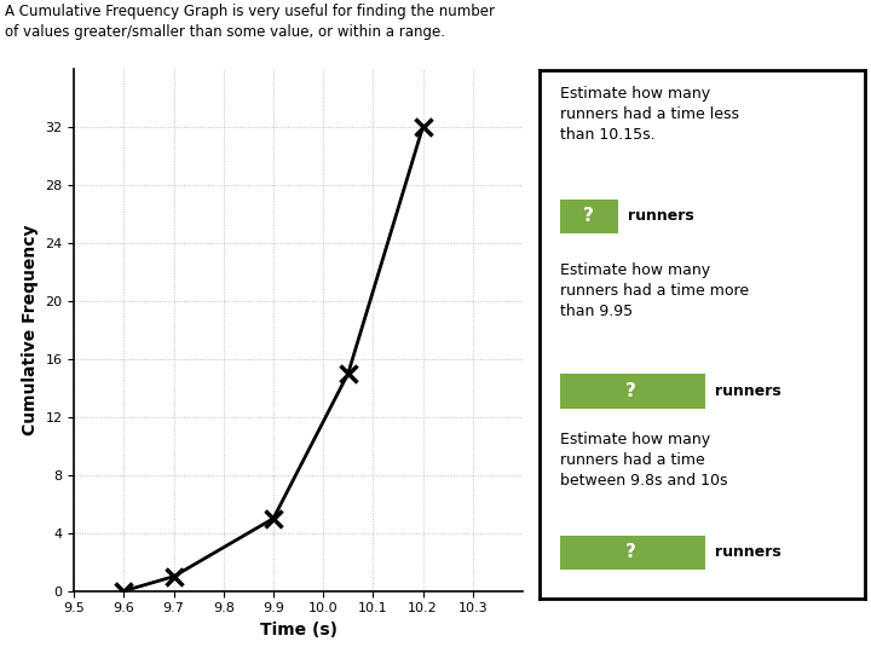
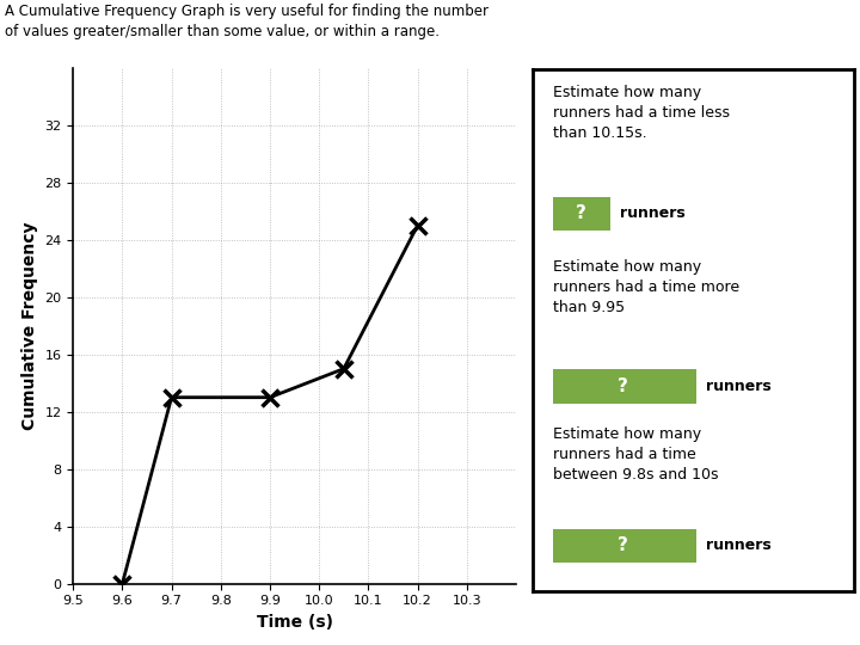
9.7: 1 -> 13
9.9: 5 -> 13
10.2: 32 -> 25
